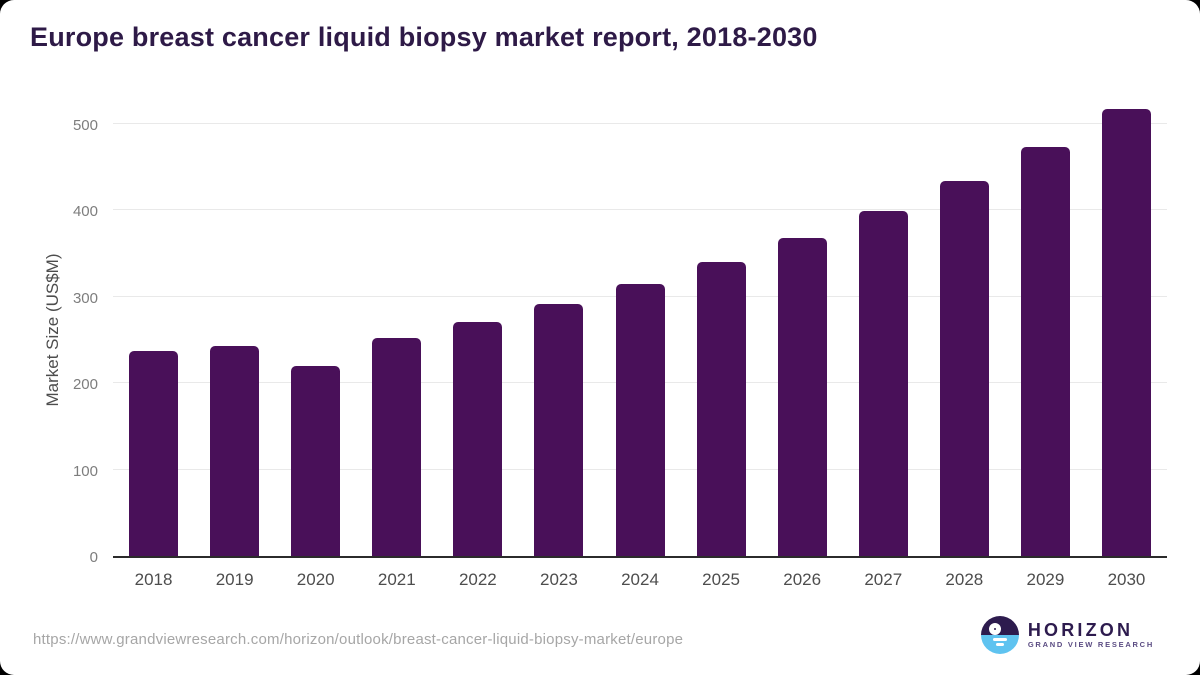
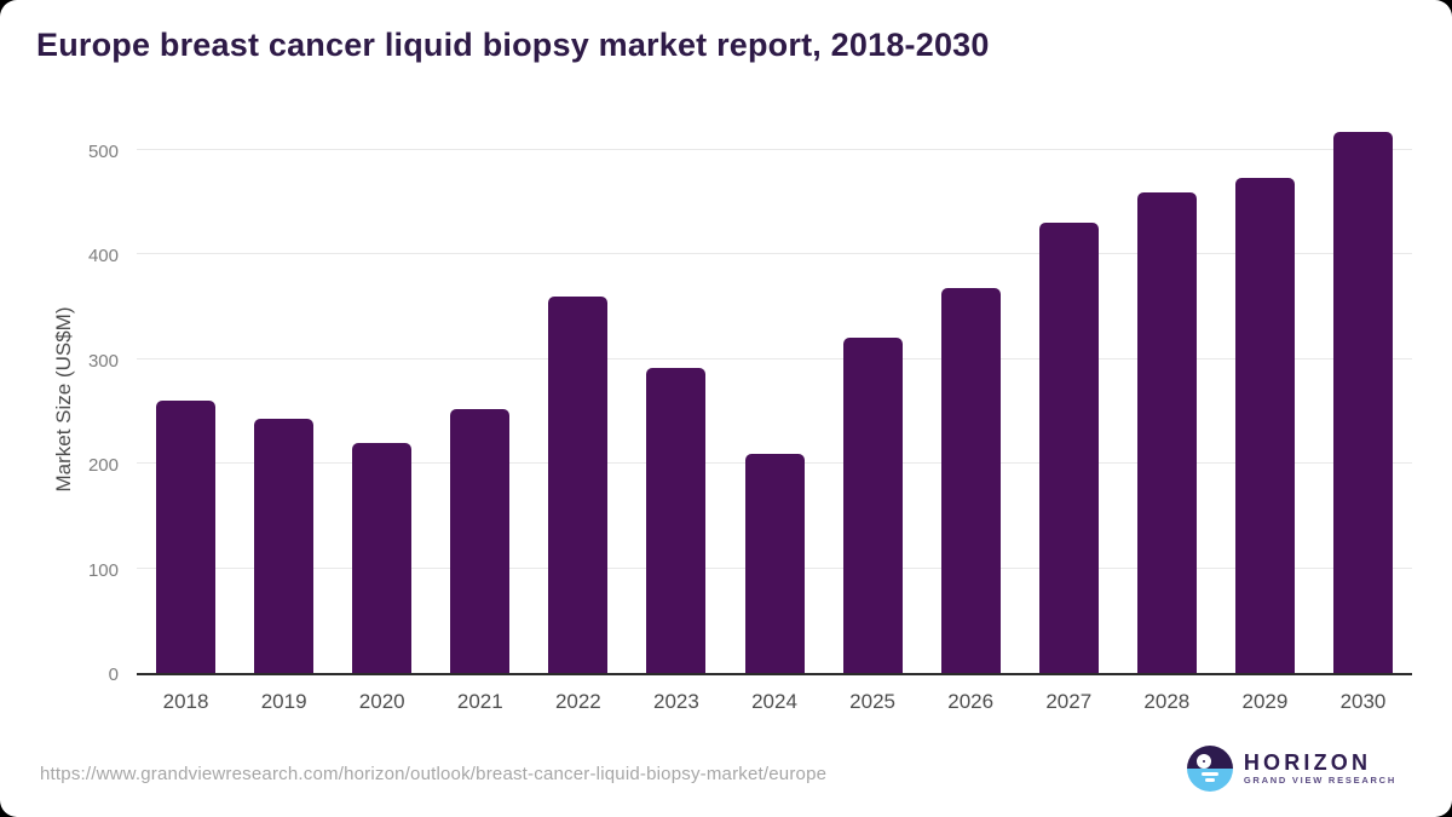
2018: 240 -> 260
2022: 270 -> 360
2024: 320 -> 210
2025: 340 -> 320
2027: 400 -> 430
2028: 430 -> 460
